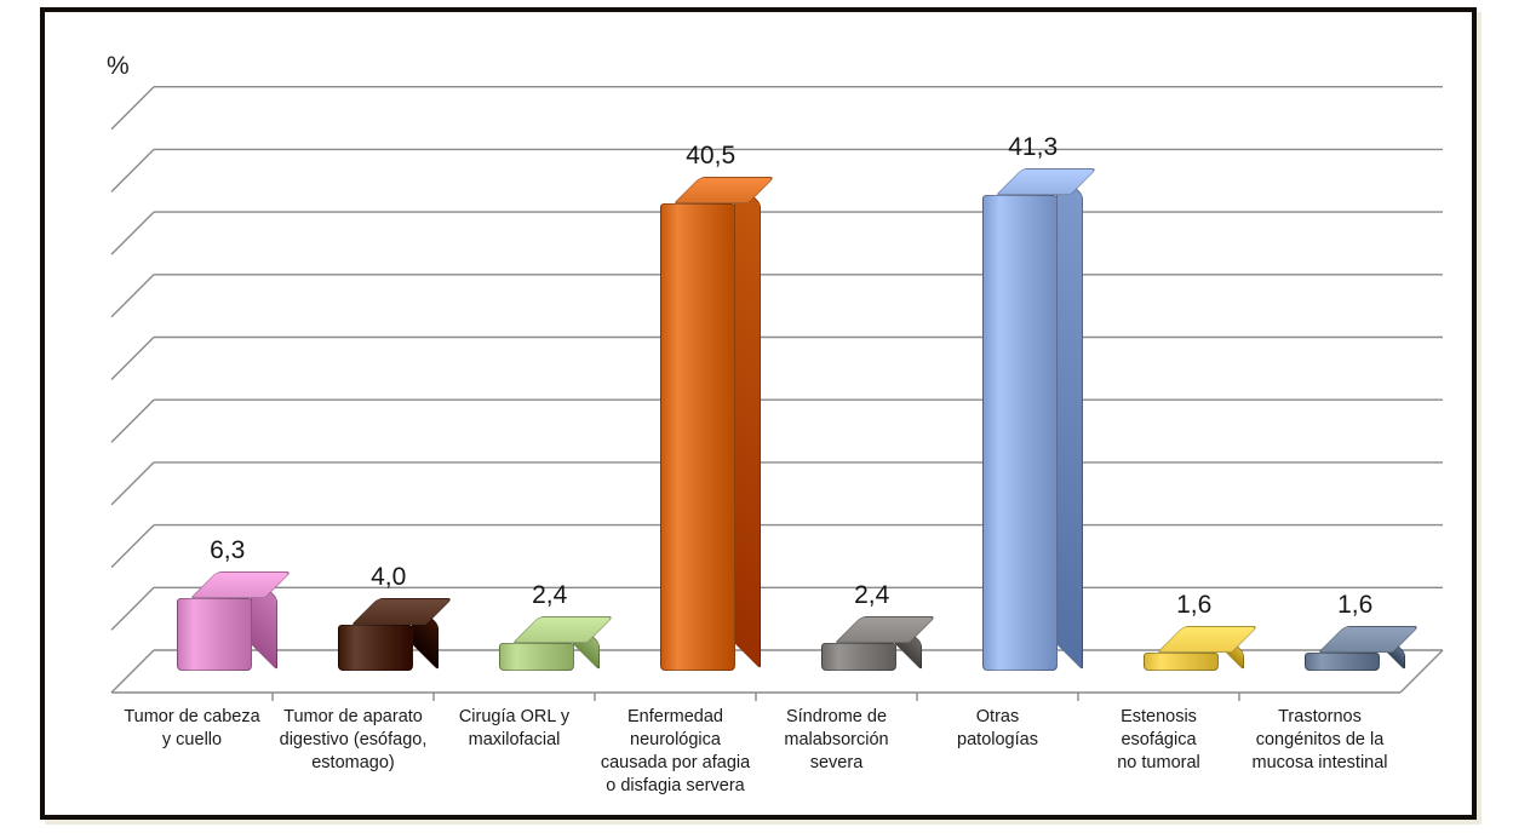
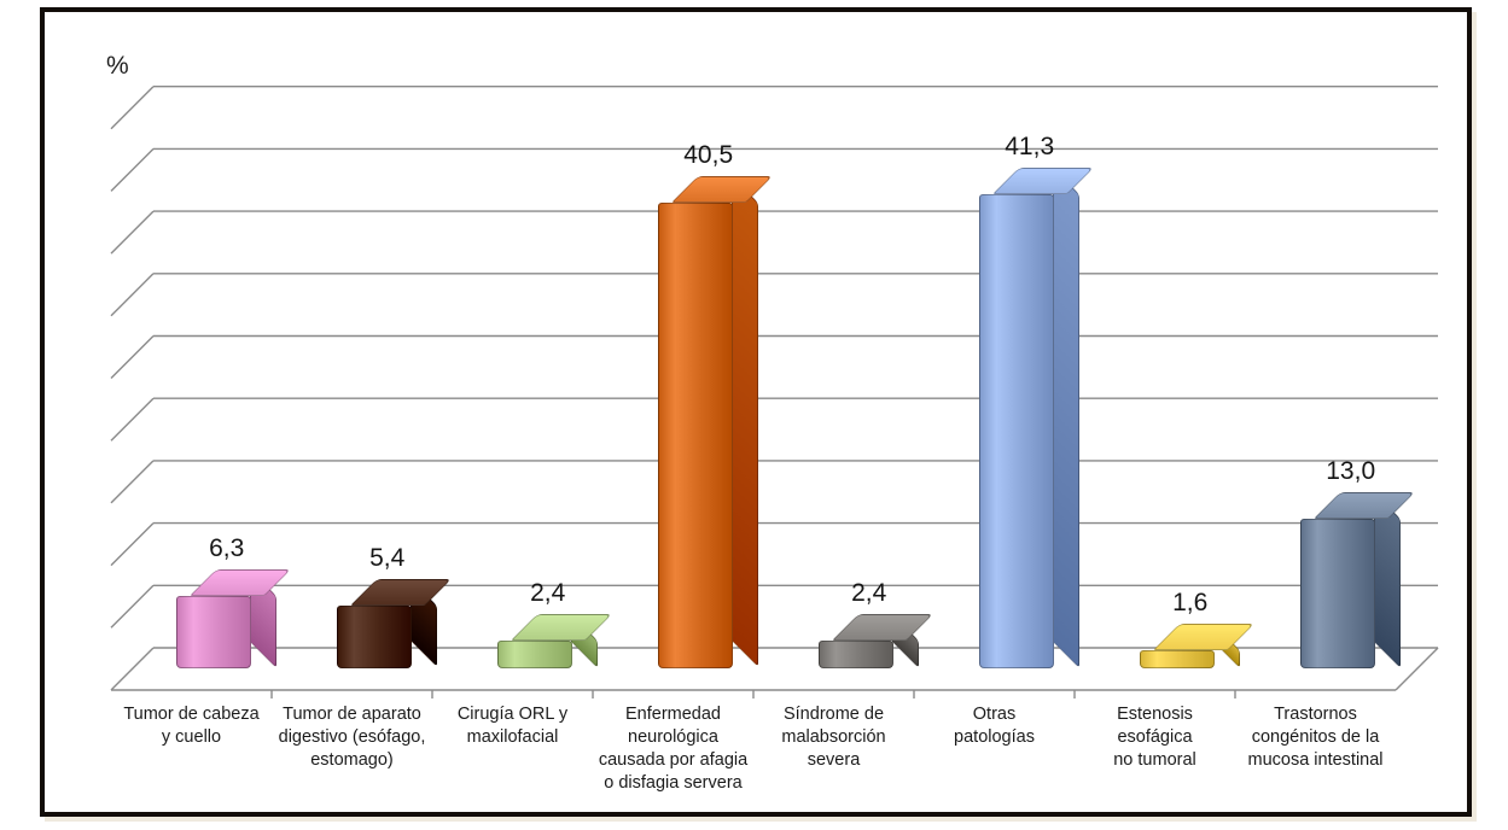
Tumor de aparato digestivo (esófago, estomago): 4,0 -> 5,4
Trastornos congénitos de la mucosa intestinal: 1,6 -> 13,0
